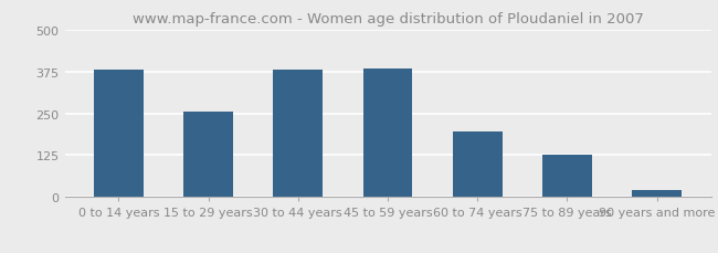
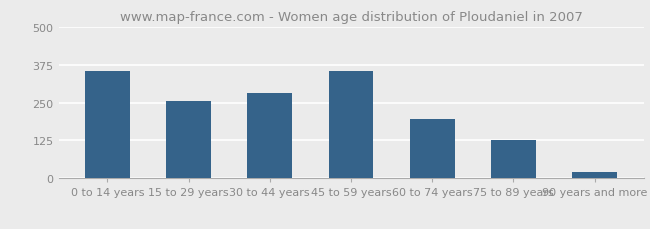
0 to 14 years: 381 -> 355
30 to 44 years: 381 -> 280
45 to 59 years: 384 -> 355
